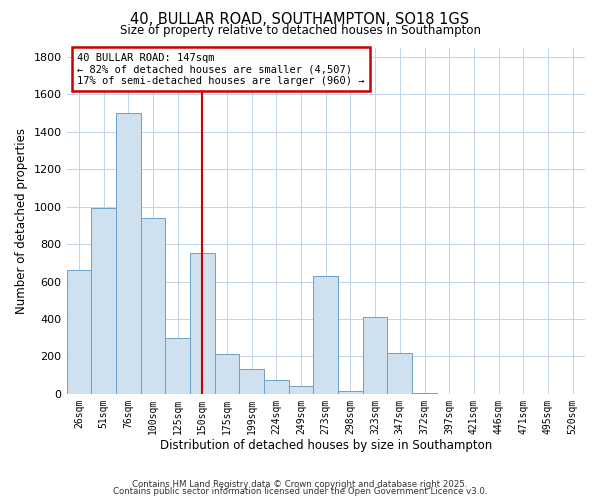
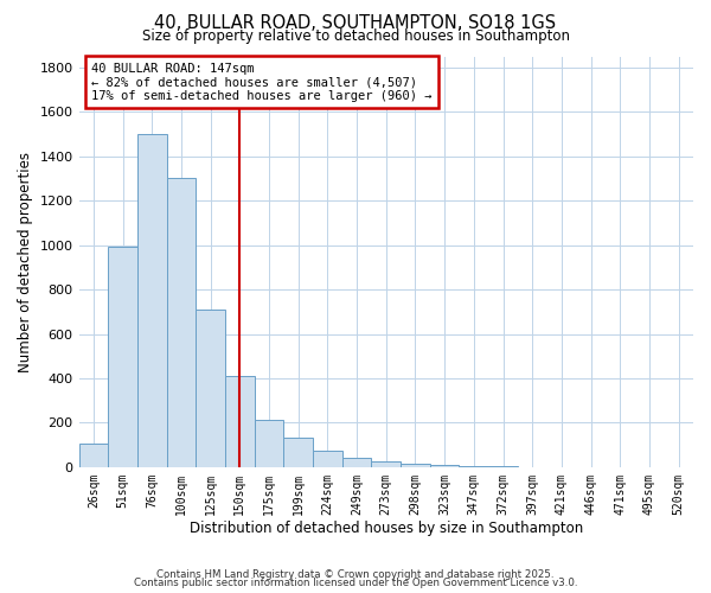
26sqm: 660 -> 100
100sqm: 940 -> 1300
125sqm: 300 -> 710
150sqm: 750 -> 410
273sqm: 630 -> 20
323sqm: 410 -> 10
347sqm: 220 -> 0
